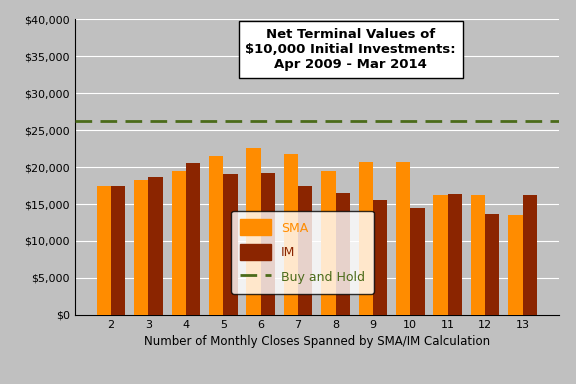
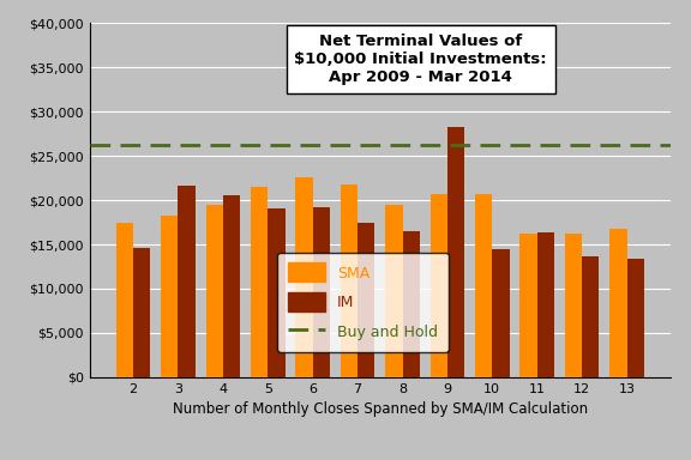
IM/2: $17,400 -> $14,600
IM/3: $18,700 -> $21,600
IM/9: $15,600 -> $28,200
SMA/13: $13,500 -> $16,800
IM/13: $16,200 -> $13,400
